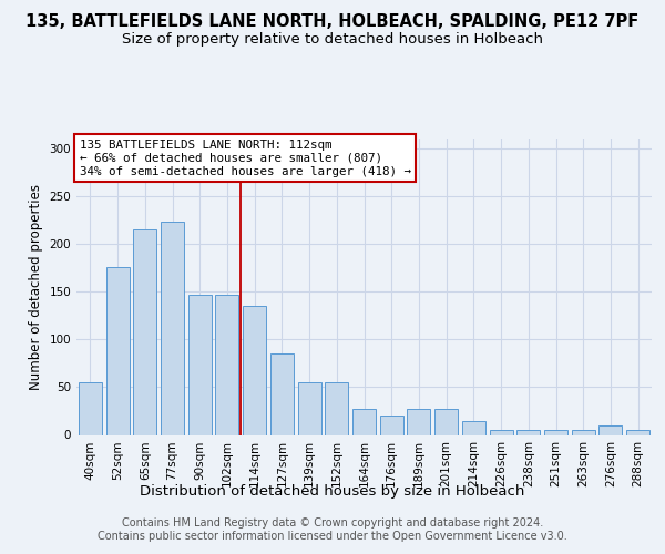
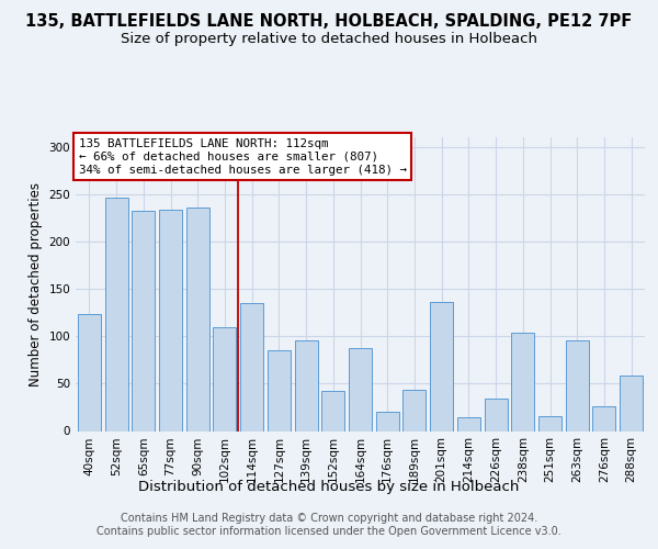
40sqm: 55 -> 124
52sqm: 175 -> 246
65sqm: 215 -> 232
77sqm: 223 -> 234
90sqm: 147 -> 236
102sqm: 147 -> 110
139sqm: 55 -> 96
152sqm: 55 -> 42
164sqm: 27 -> 88
189sqm: 27 -> 44
201sqm: 27 -> 136
226sqm: 5 -> 34
238sqm: 5 -> 104
251sqm: 5 -> 16
263sqm: 5 -> 96
276sqm: 10 -> 26
288sqm: 5 -> 58
